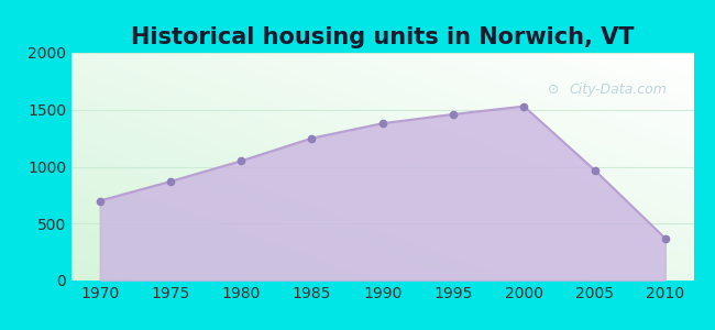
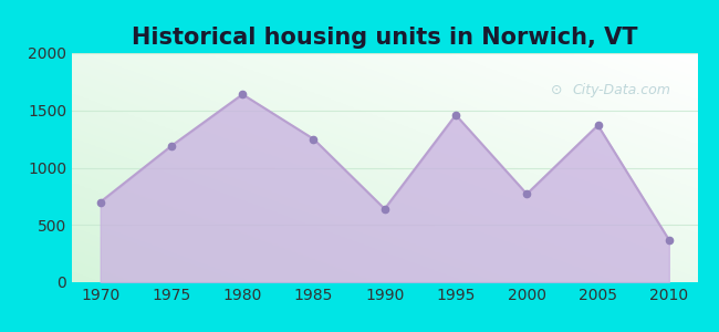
1975: 870 -> 1190
1980: 1050 -> 1640
1990: 1380 -> 640
2000: 1530 -> 770
2005: 970 -> 1370
